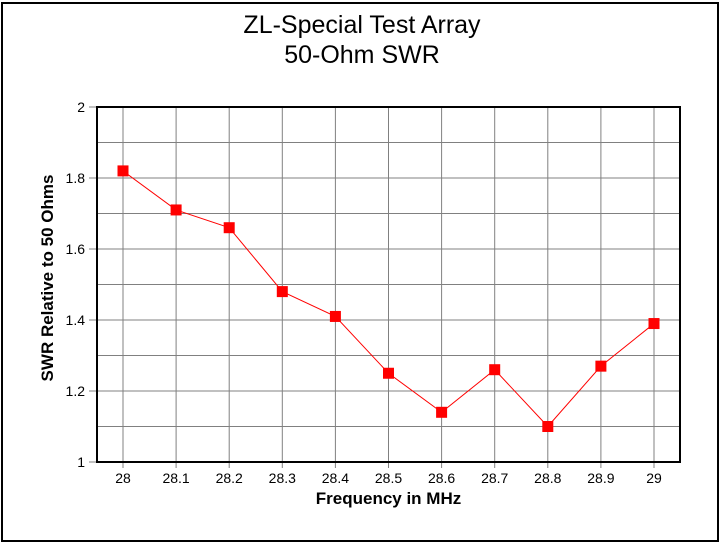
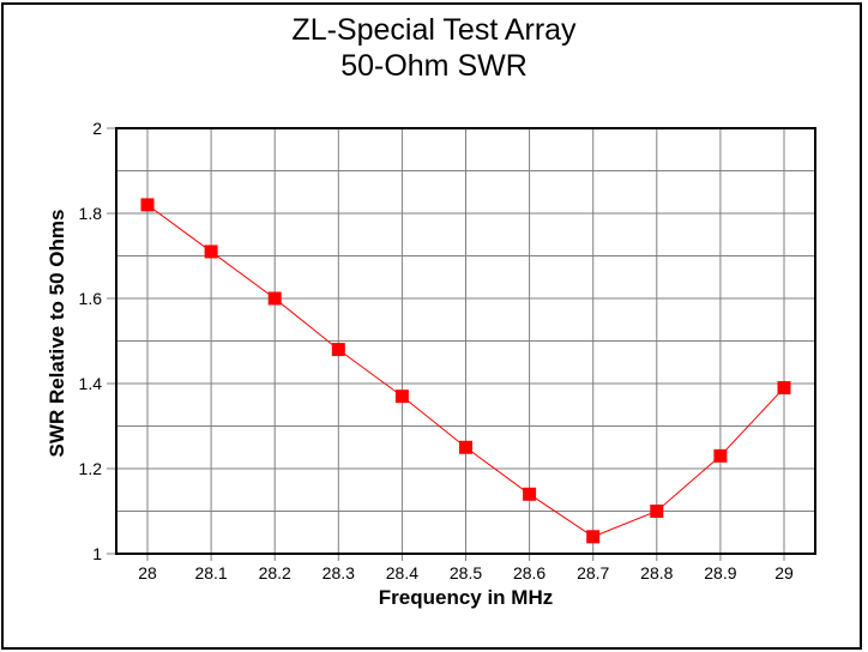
28.2: 1.66 -> 1.60
28.4: 1.41 -> 1.37
28.7: 1.26 -> 1.04
28.9: 1.27 -> 1.23
